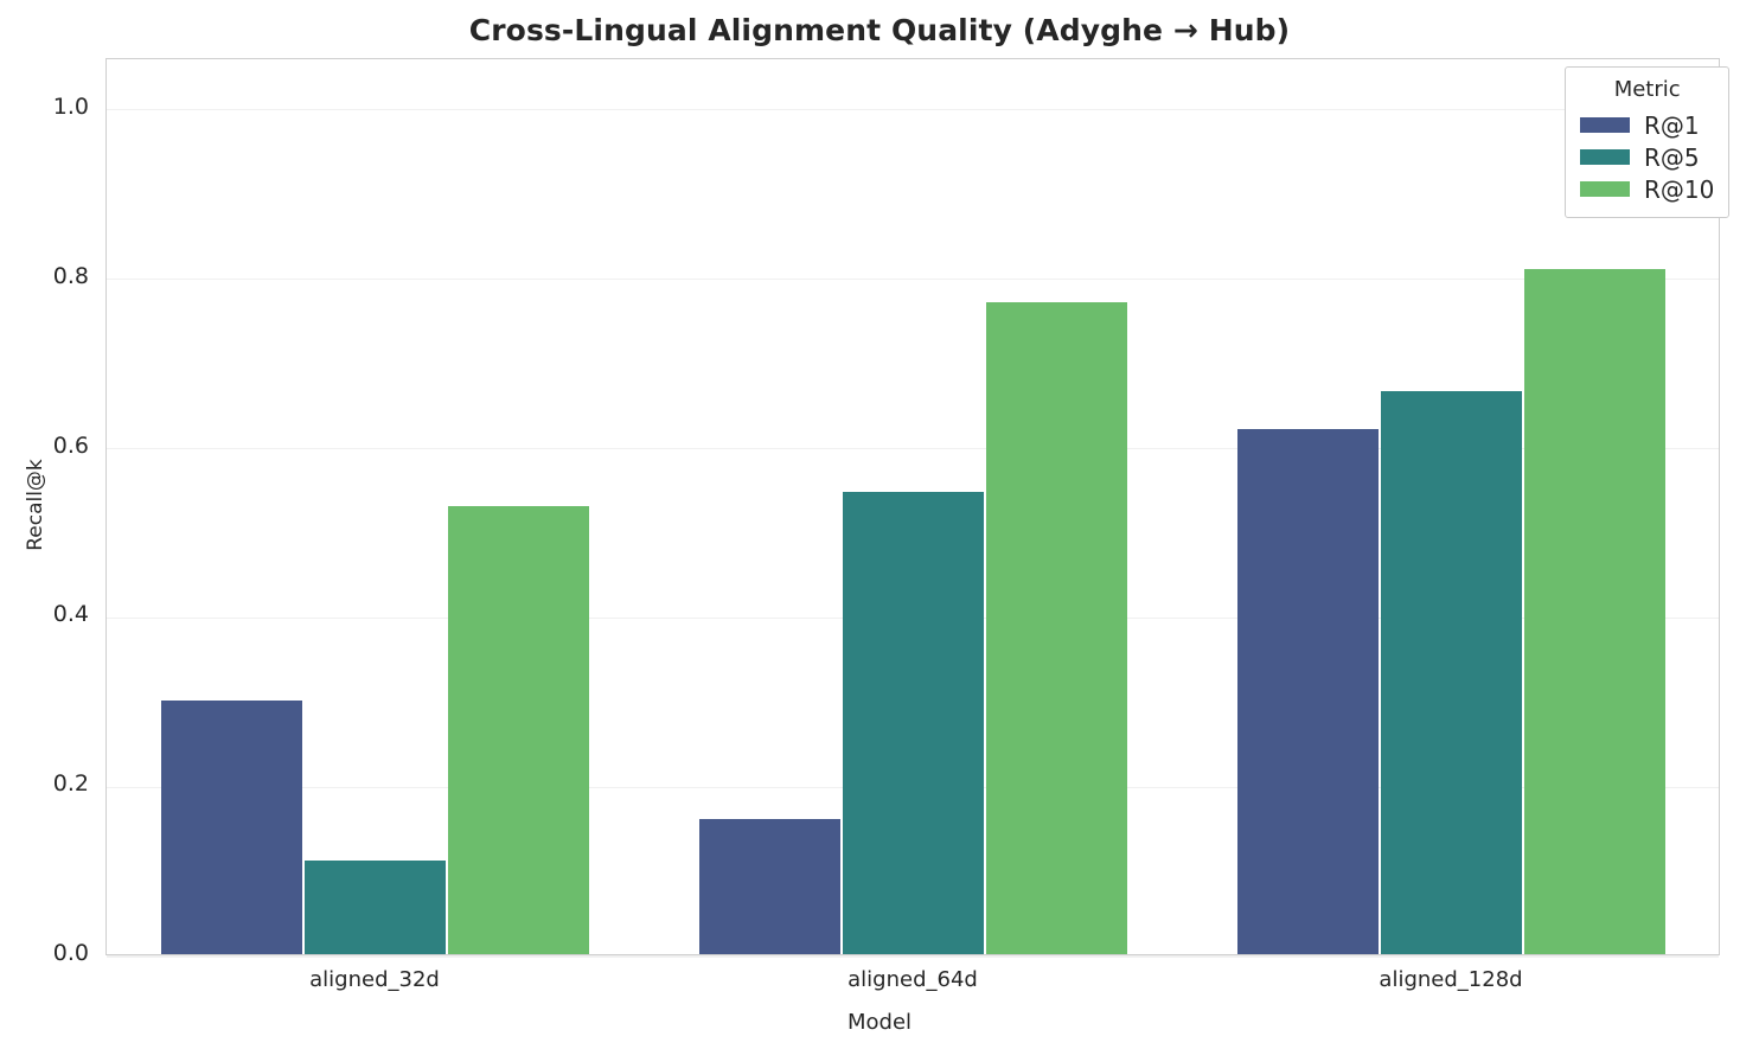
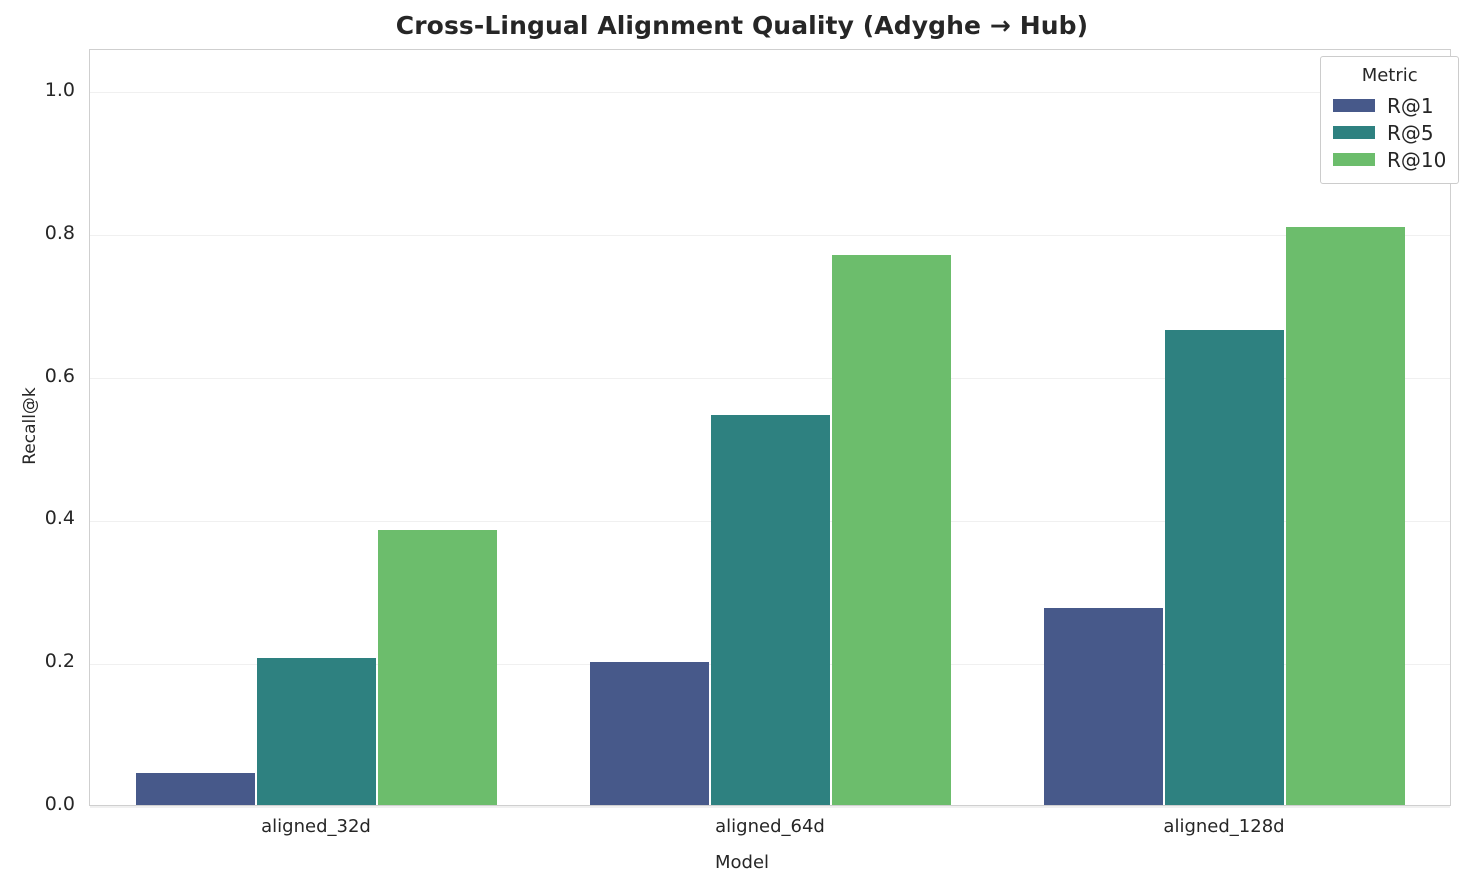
R@1/aligned_32d: 0.30 -> 0.04
R@5/aligned_32d: 0.11 -> 0.21
R@10/aligned_32d: 0.53 -> 0.39
R@1/aligned_64d: 0.16 -> 0.20
R@1/aligned_128d: 0.62 -> 0.28
